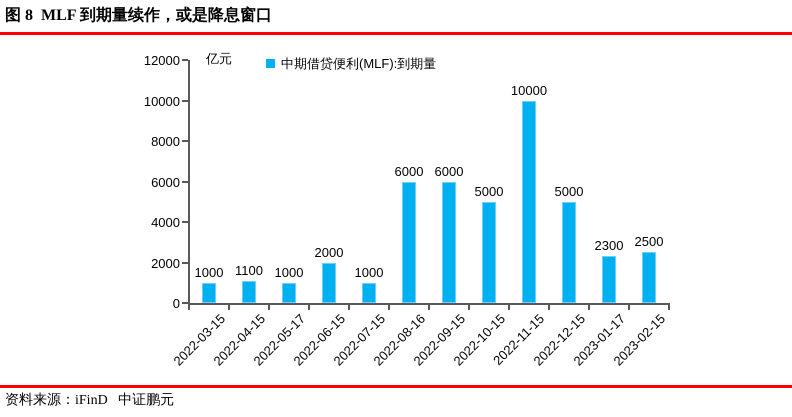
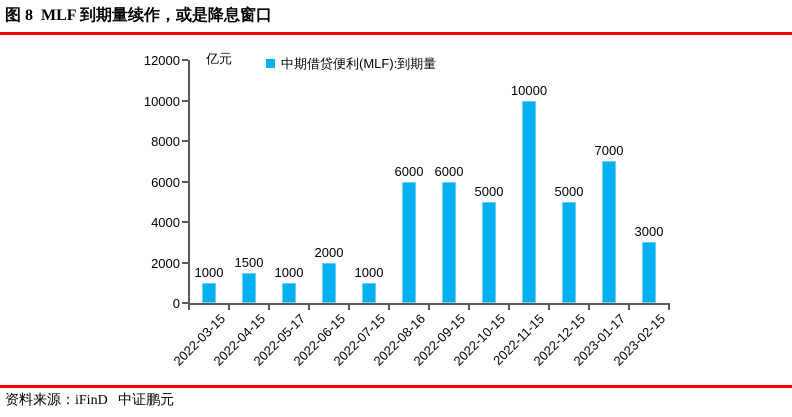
2022-04-15: 1100 -> 1500
2023-01-17: 2300 -> 7000
2023-02-15: 2500 -> 3000
